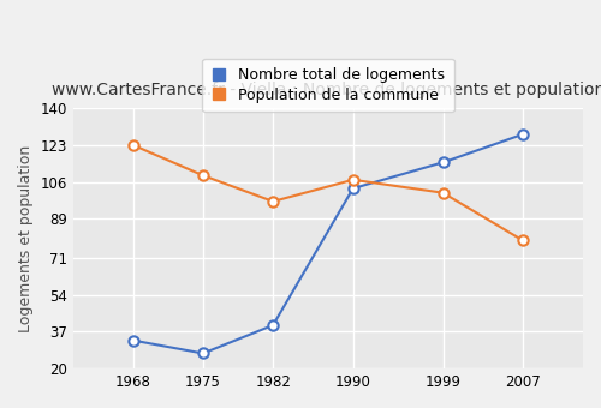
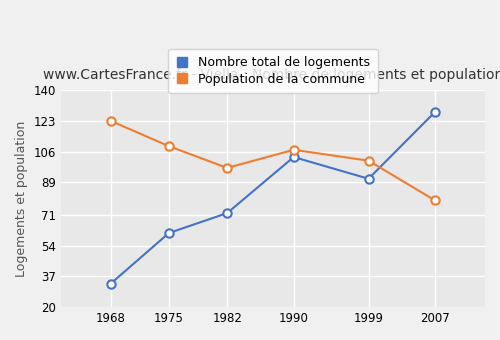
Nombre total de logements/1975: 27 -> 61
Nombre total de logements/1982: 40 -> 72
Nombre total de logements/1999: 115 -> 91
